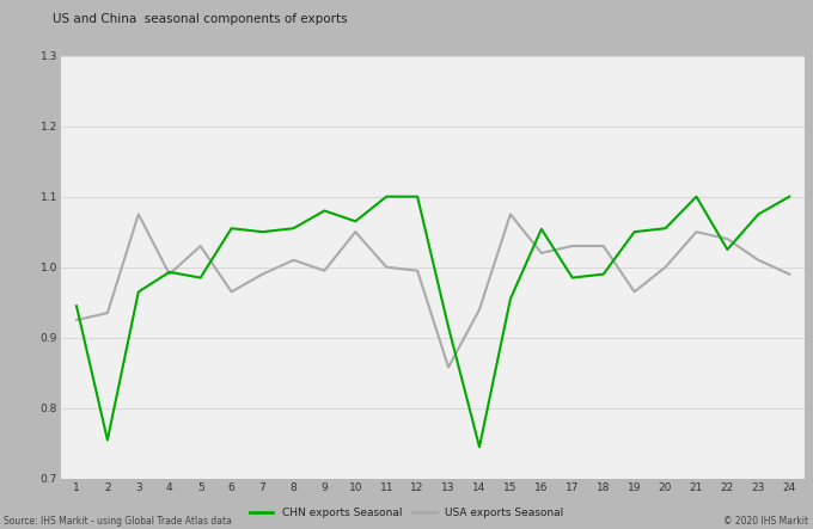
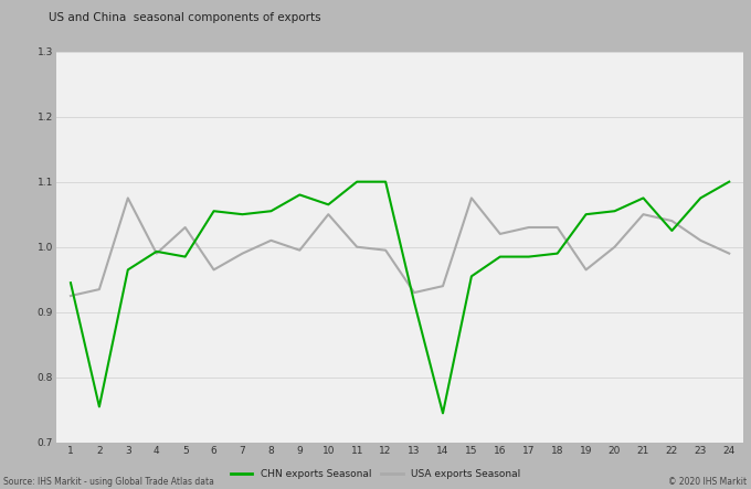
USA exports Seasonal/13: 0.858 -> 0.930
CHN exports Seasonal/16: 1.054 -> 0.985
CHN exports Seasonal/21: 1.100 -> 1.075
